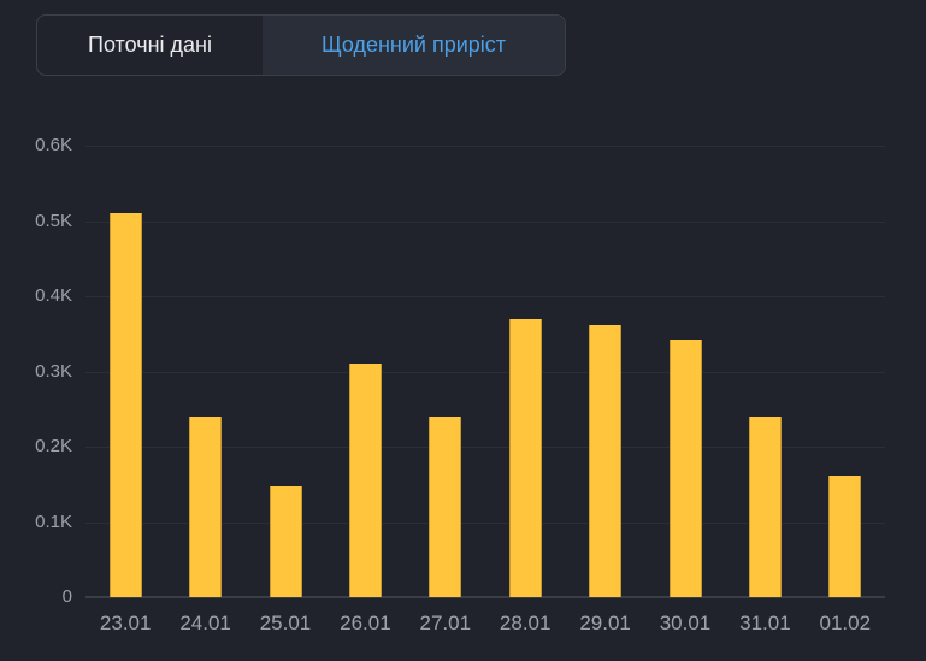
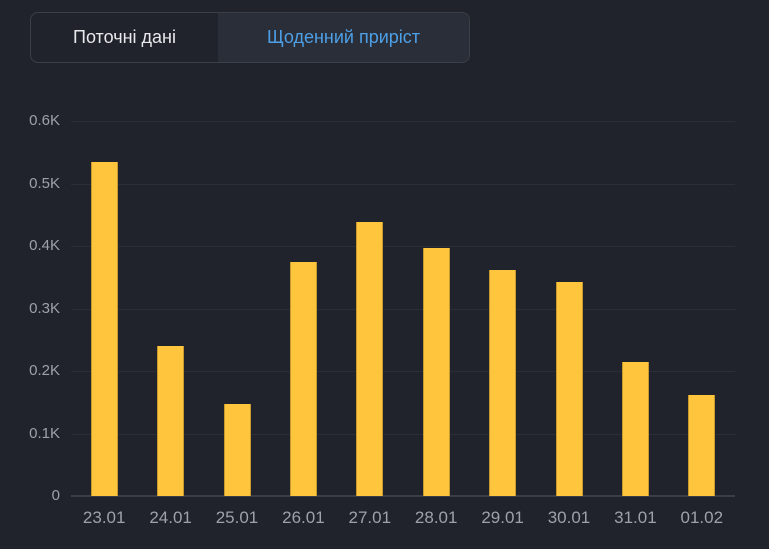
23.01: 0.51K -> 0.54K
26.01: 0.31K -> 0.38K
27.01: 0.24K -> 0.44K
28.01: 0.37K -> 0.40K
31.01: 0.24K -> 0.22K
